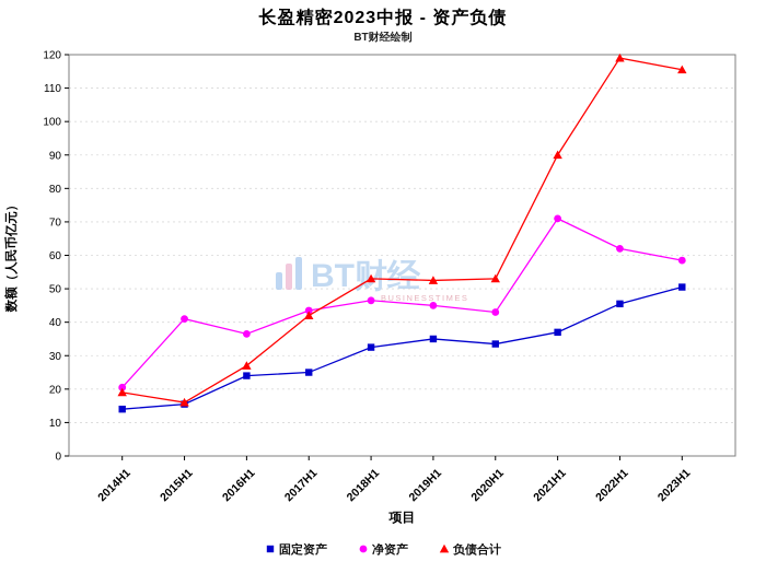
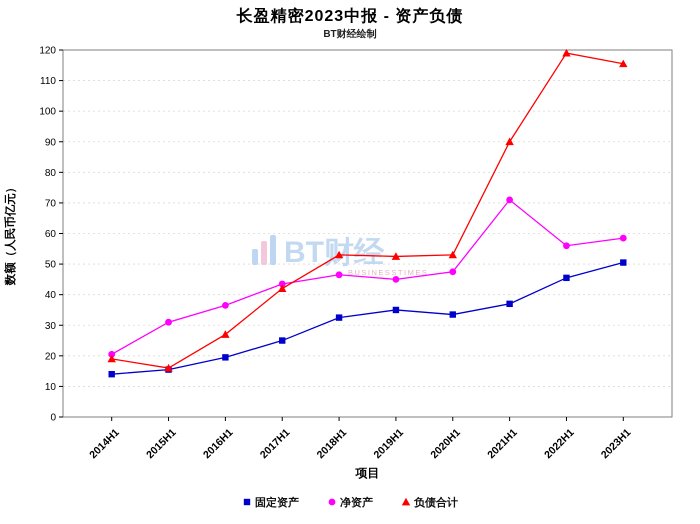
净资产/2015H1: 41 -> 31
固定资产/2016H1: 24 -> 20
净资产/2020H1: 43 -> 48
净资产/2022H1: 62 -> 56
